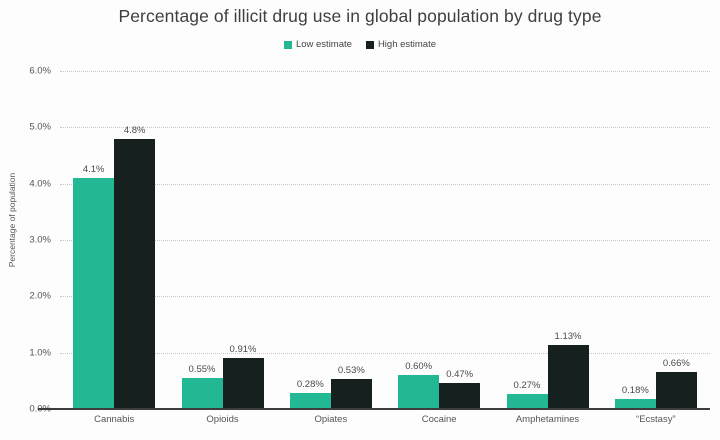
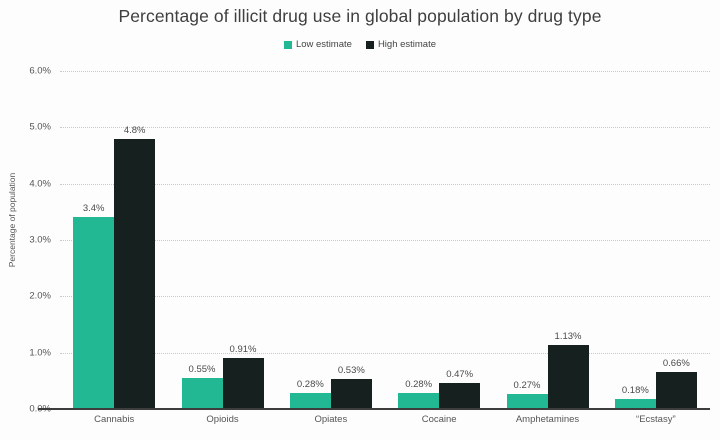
Low estimate/Cannabis: 4.1% -> 3.4%
Low estimate/Cocaine: 0.60% -> 0.28%
